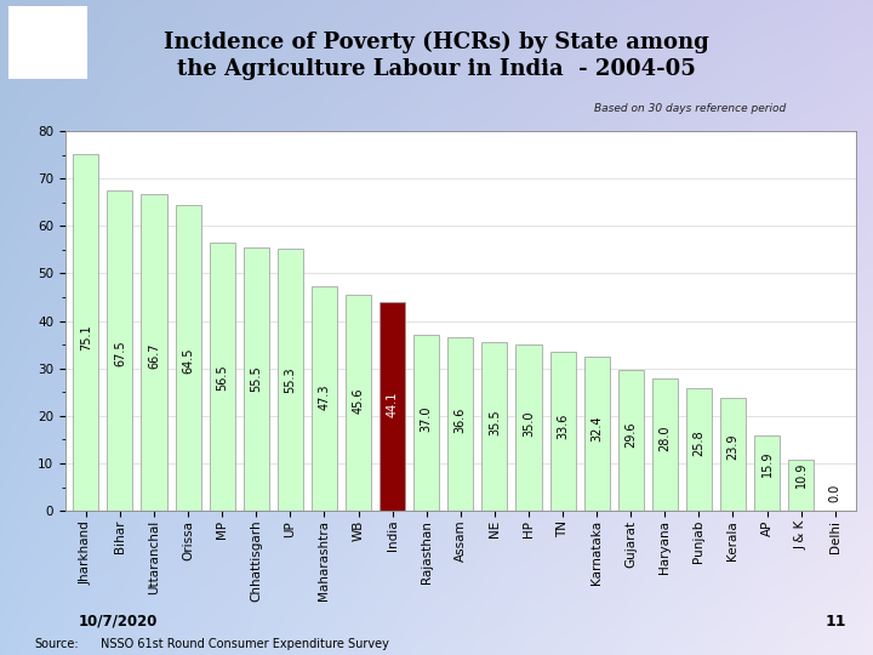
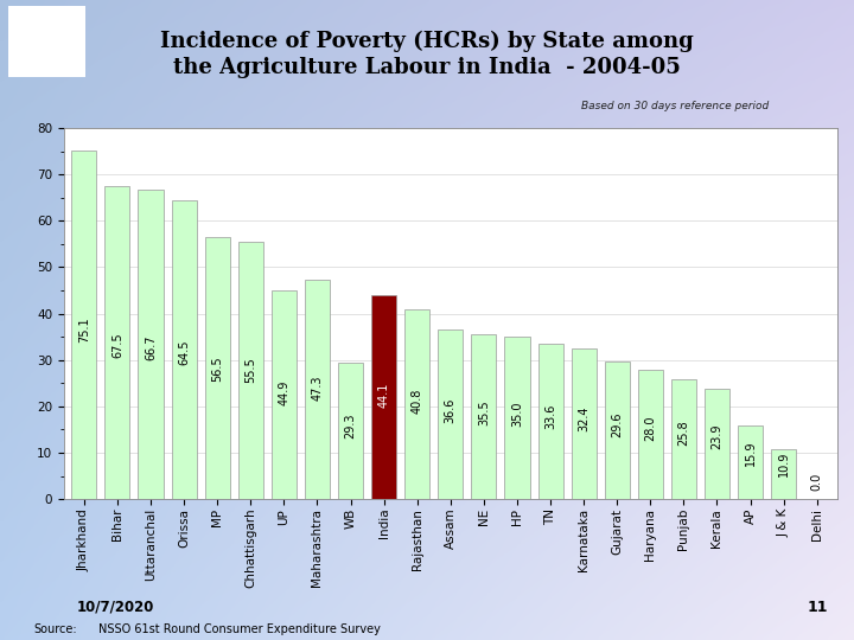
UP: 55.3 -> 44.9
WB: 45.6 -> 29.3
Rajasthan: 37.0 -> 40.8
